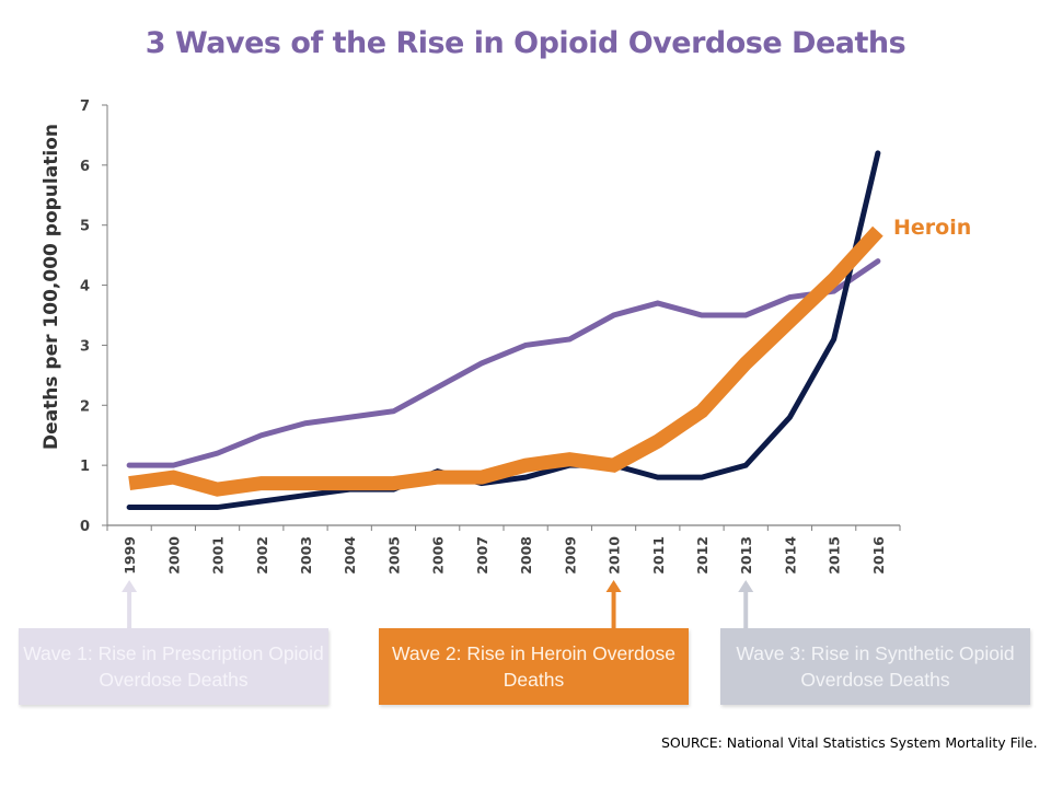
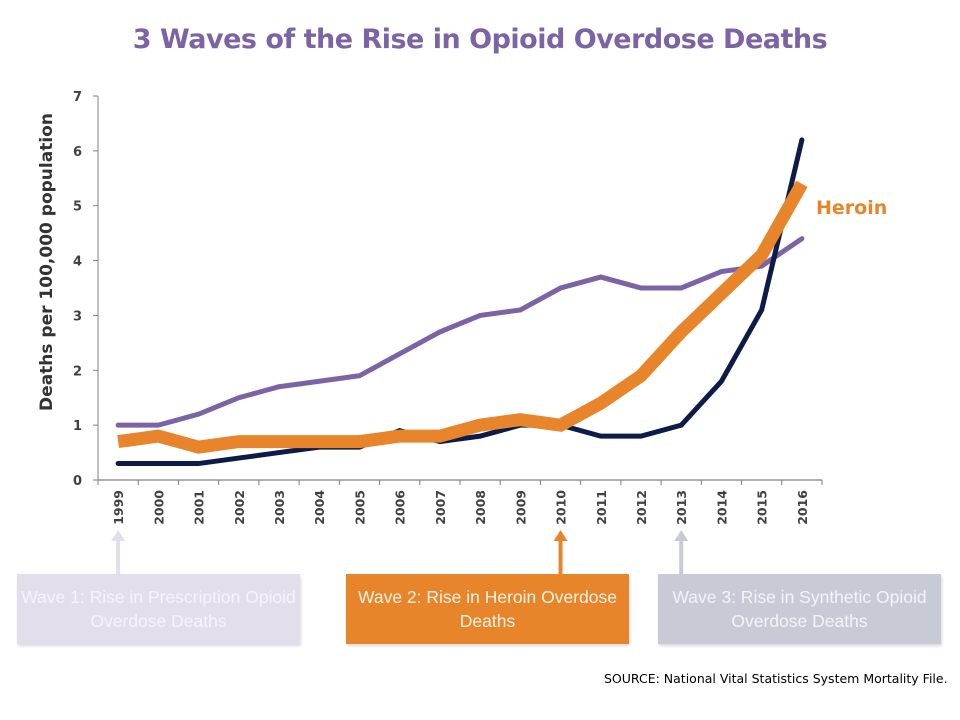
Heroin/2016: 4.9 -> 5.4
